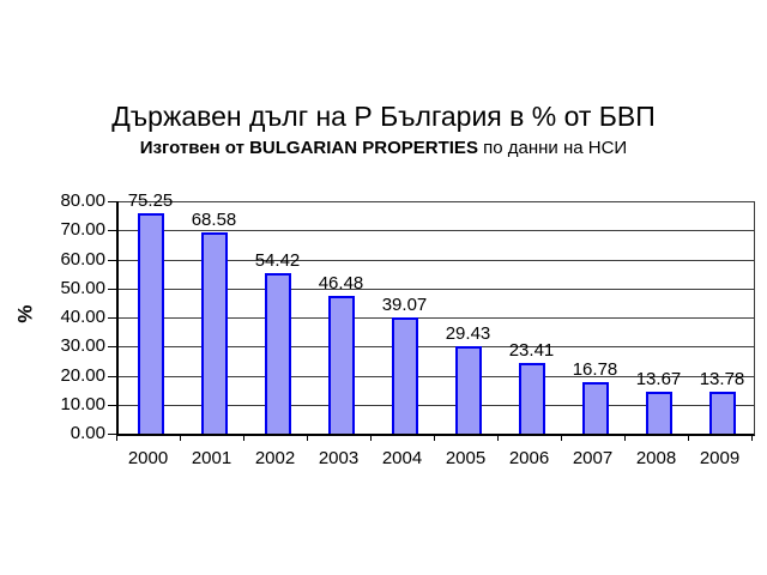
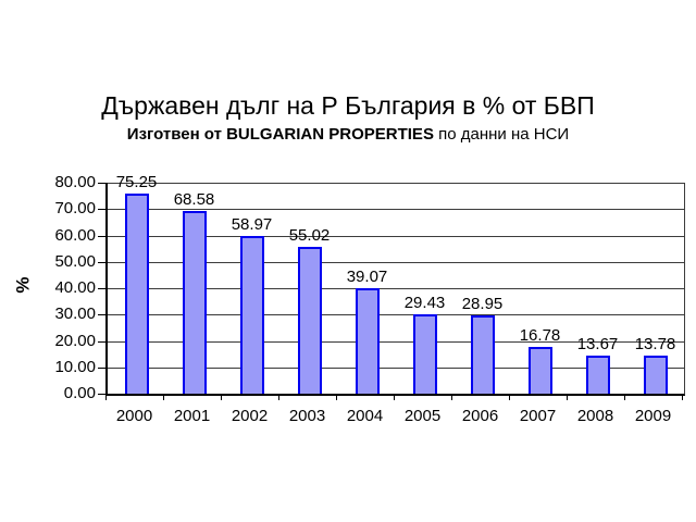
2002: 54.42 -> 58.97
2003: 46.48 -> 55.02
2006: 23.41 -> 28.95
